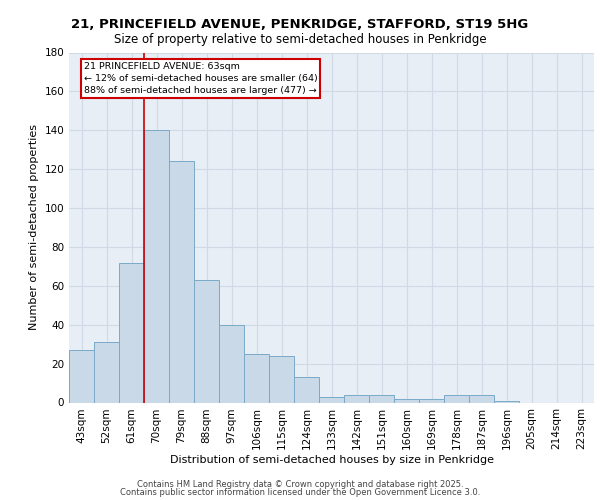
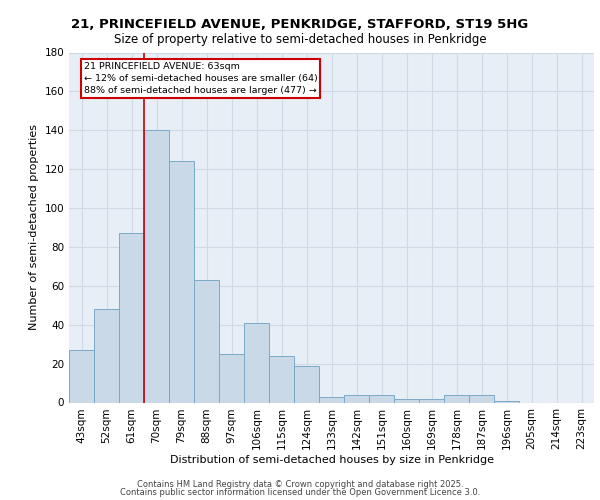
52sqm: 31 -> 48
61sqm: 72 -> 87
97sqm: 40 -> 25
106sqm: 25 -> 41
124sqm: 13 -> 19
